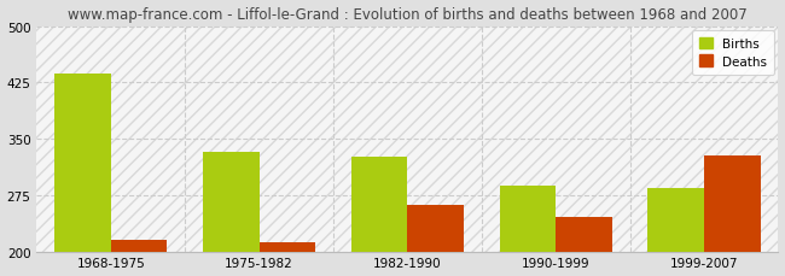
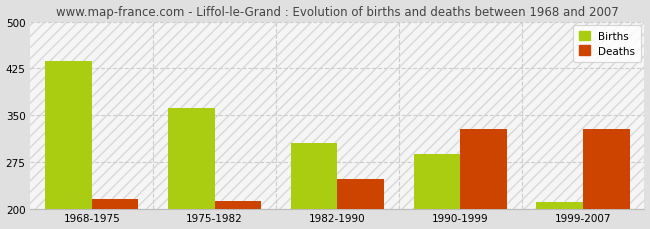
Births/1975-1982: 332 -> 362
Births/1982-1990: 326 -> 305
Deaths/1982-1990: 262 -> 248
Deaths/1990-1999: 246 -> 328
Births/1999-2007: 284 -> 210
